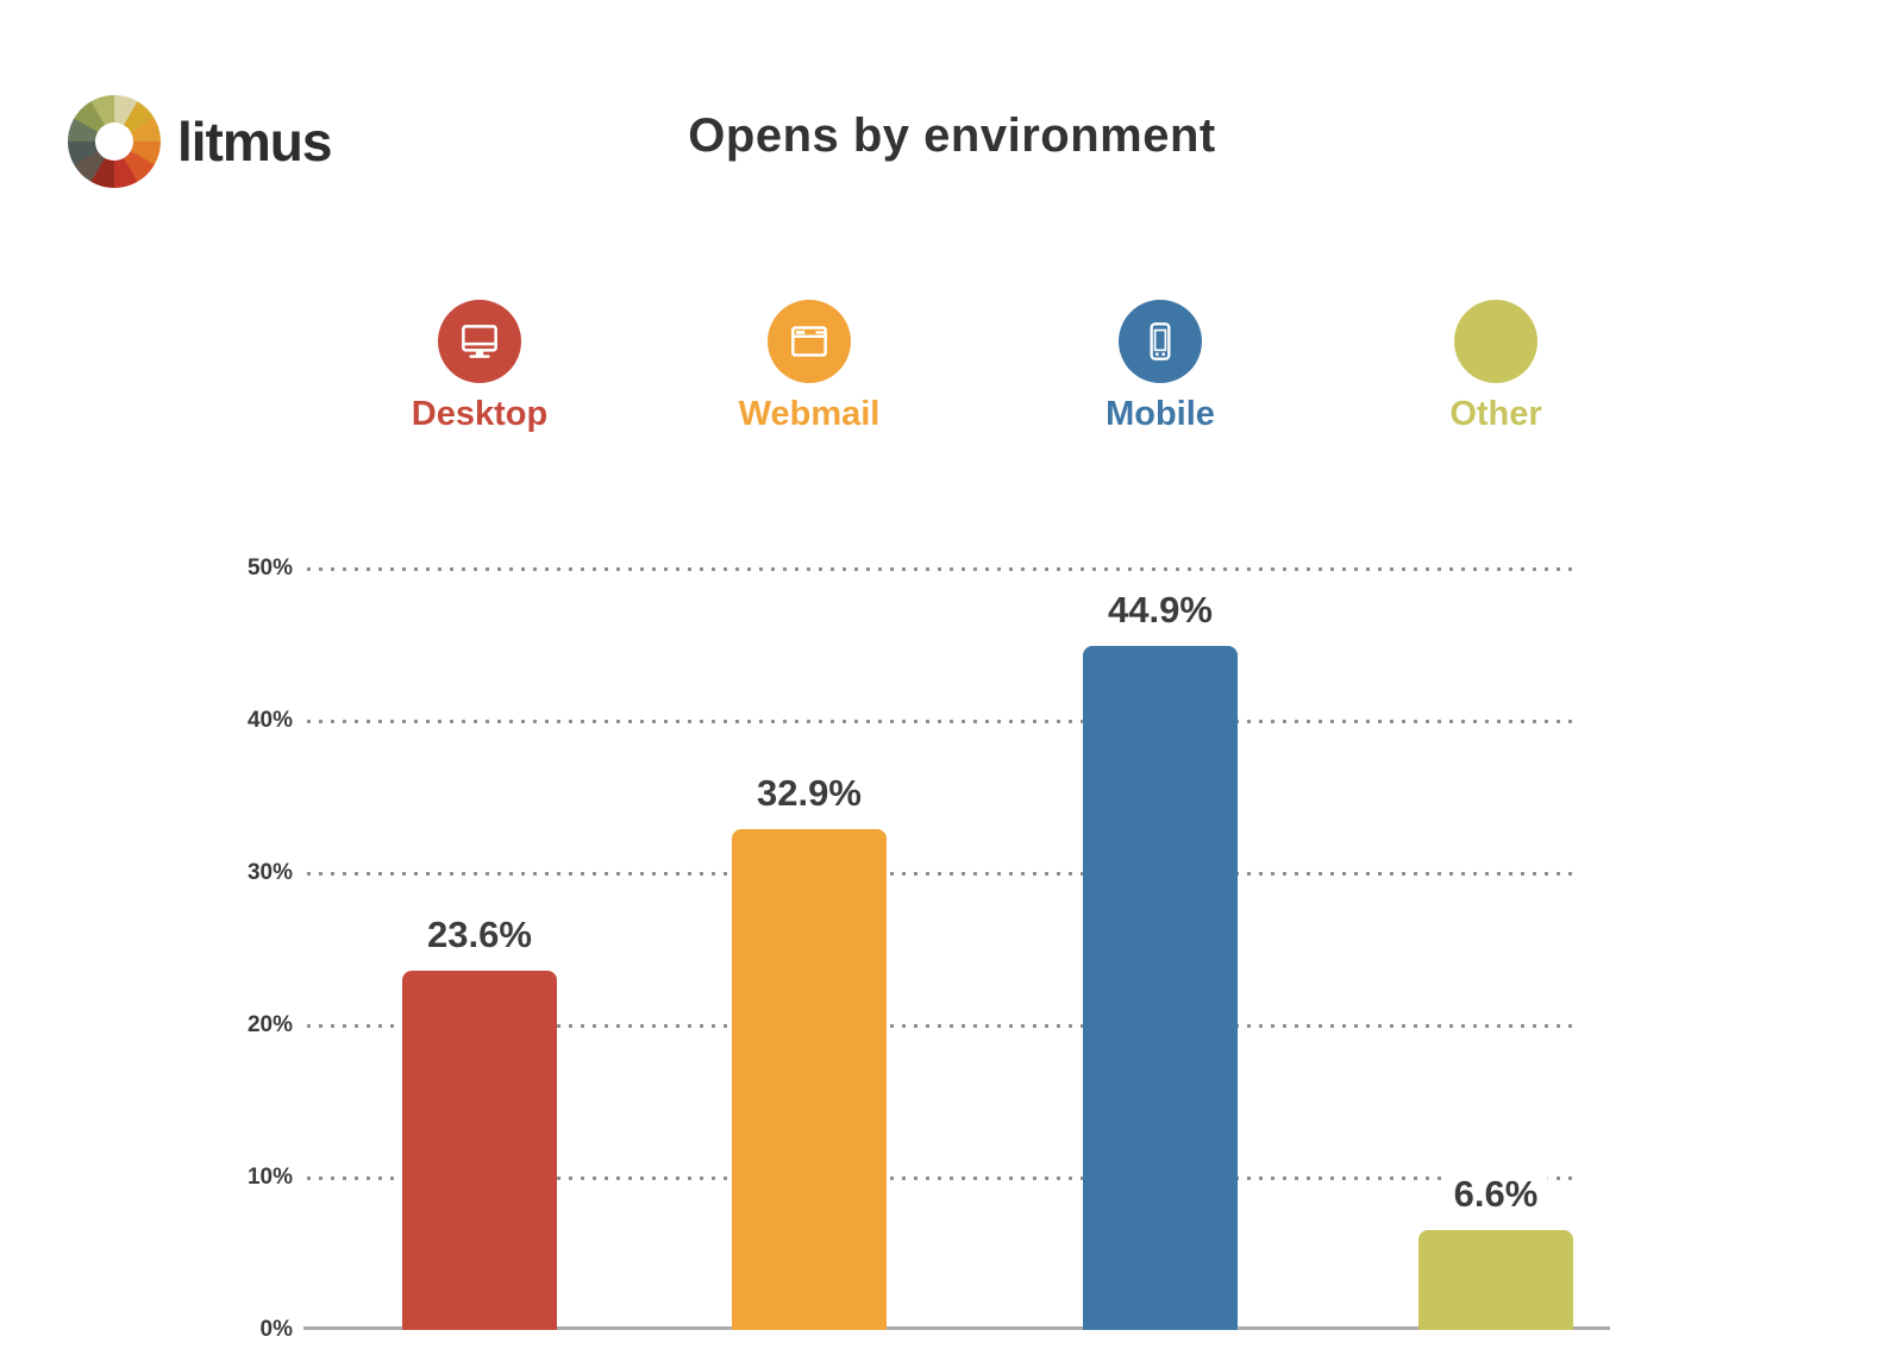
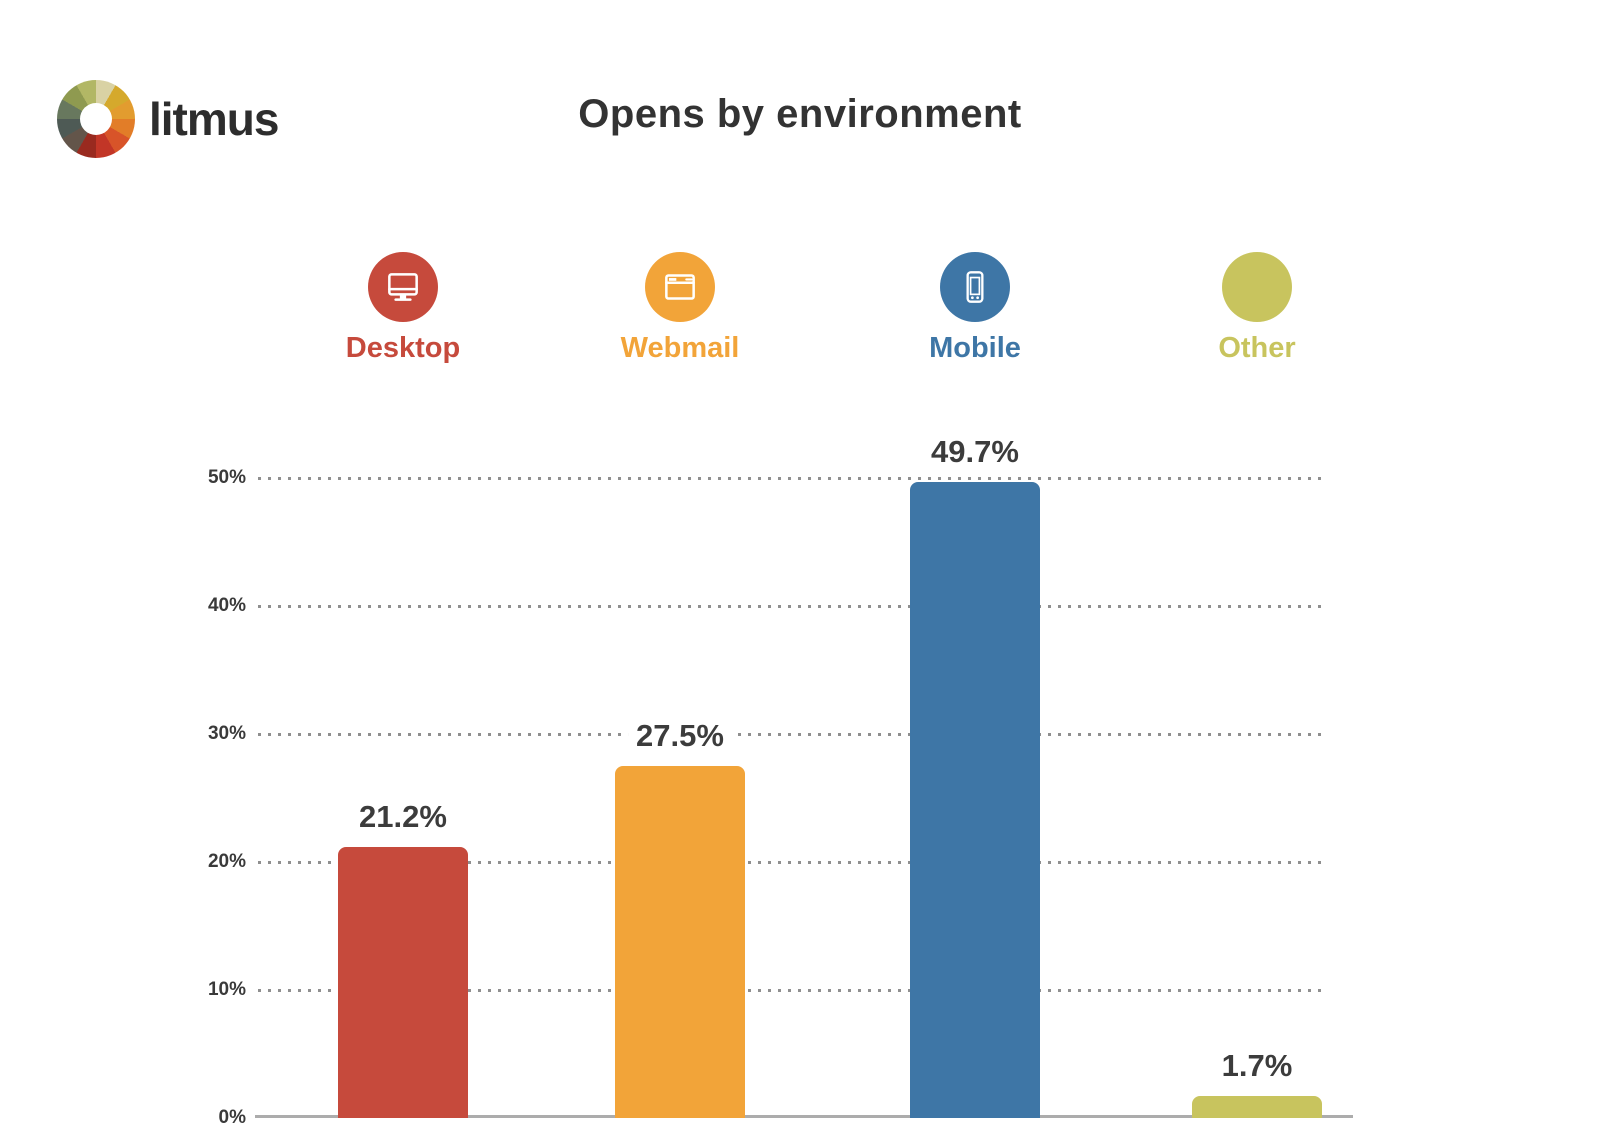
Desktop: 23.6% -> 21.2%
Webmail: 32.9% -> 27.5%
Mobile: 44.9% -> 49.7%
Other: 6.6% -> 1.7%
